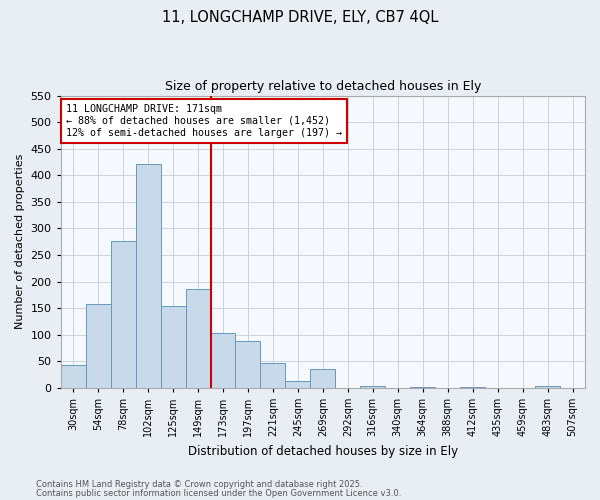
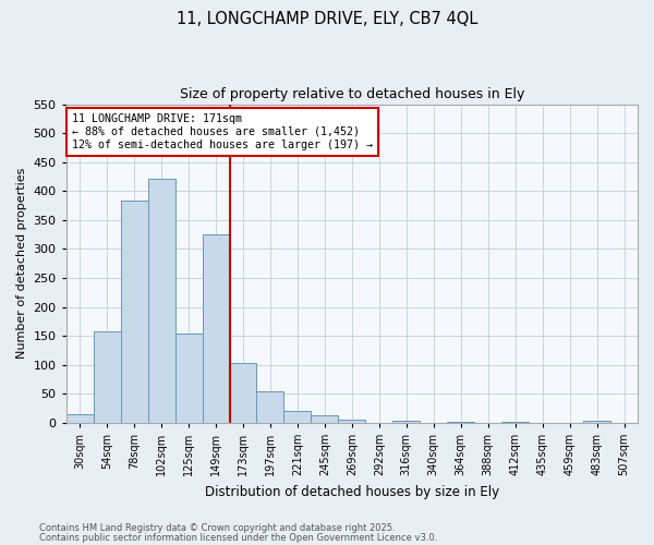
30sqm: 42 -> 15
78sqm: 276 -> 383
149sqm: 186 -> 325
197sqm: 88 -> 55
221sqm: 46 -> 20
269sqm: 36 -> 5
